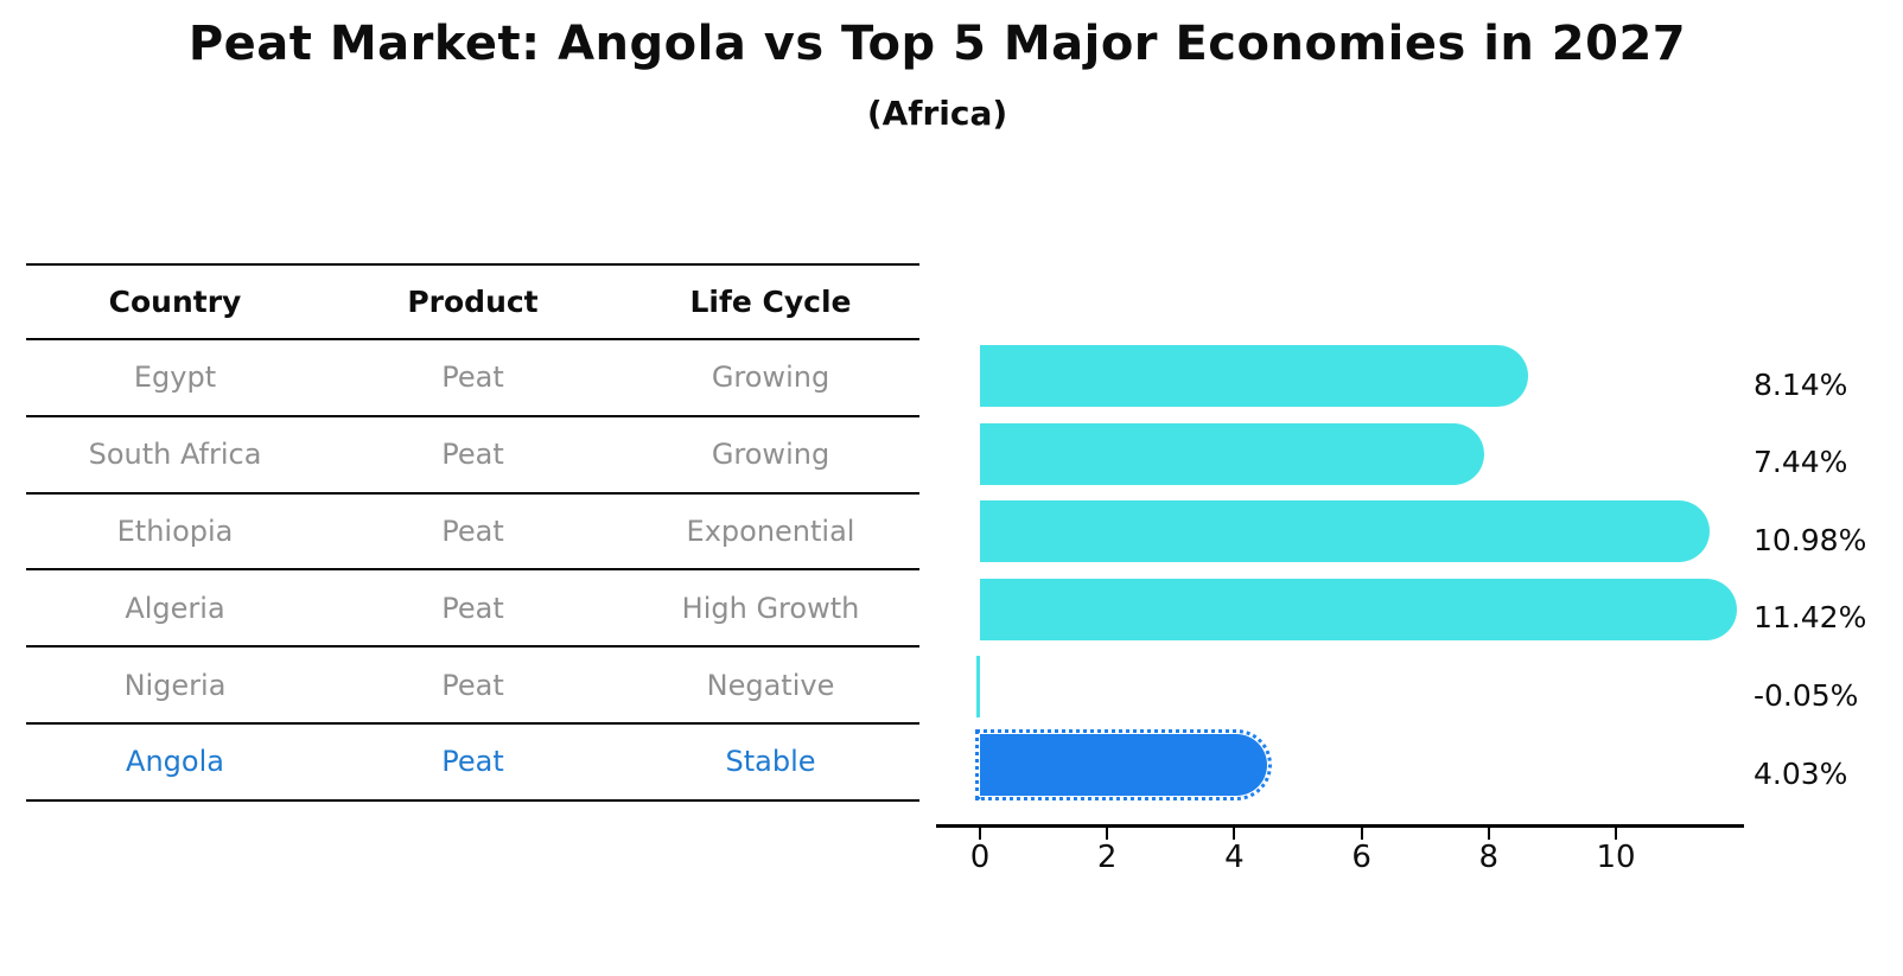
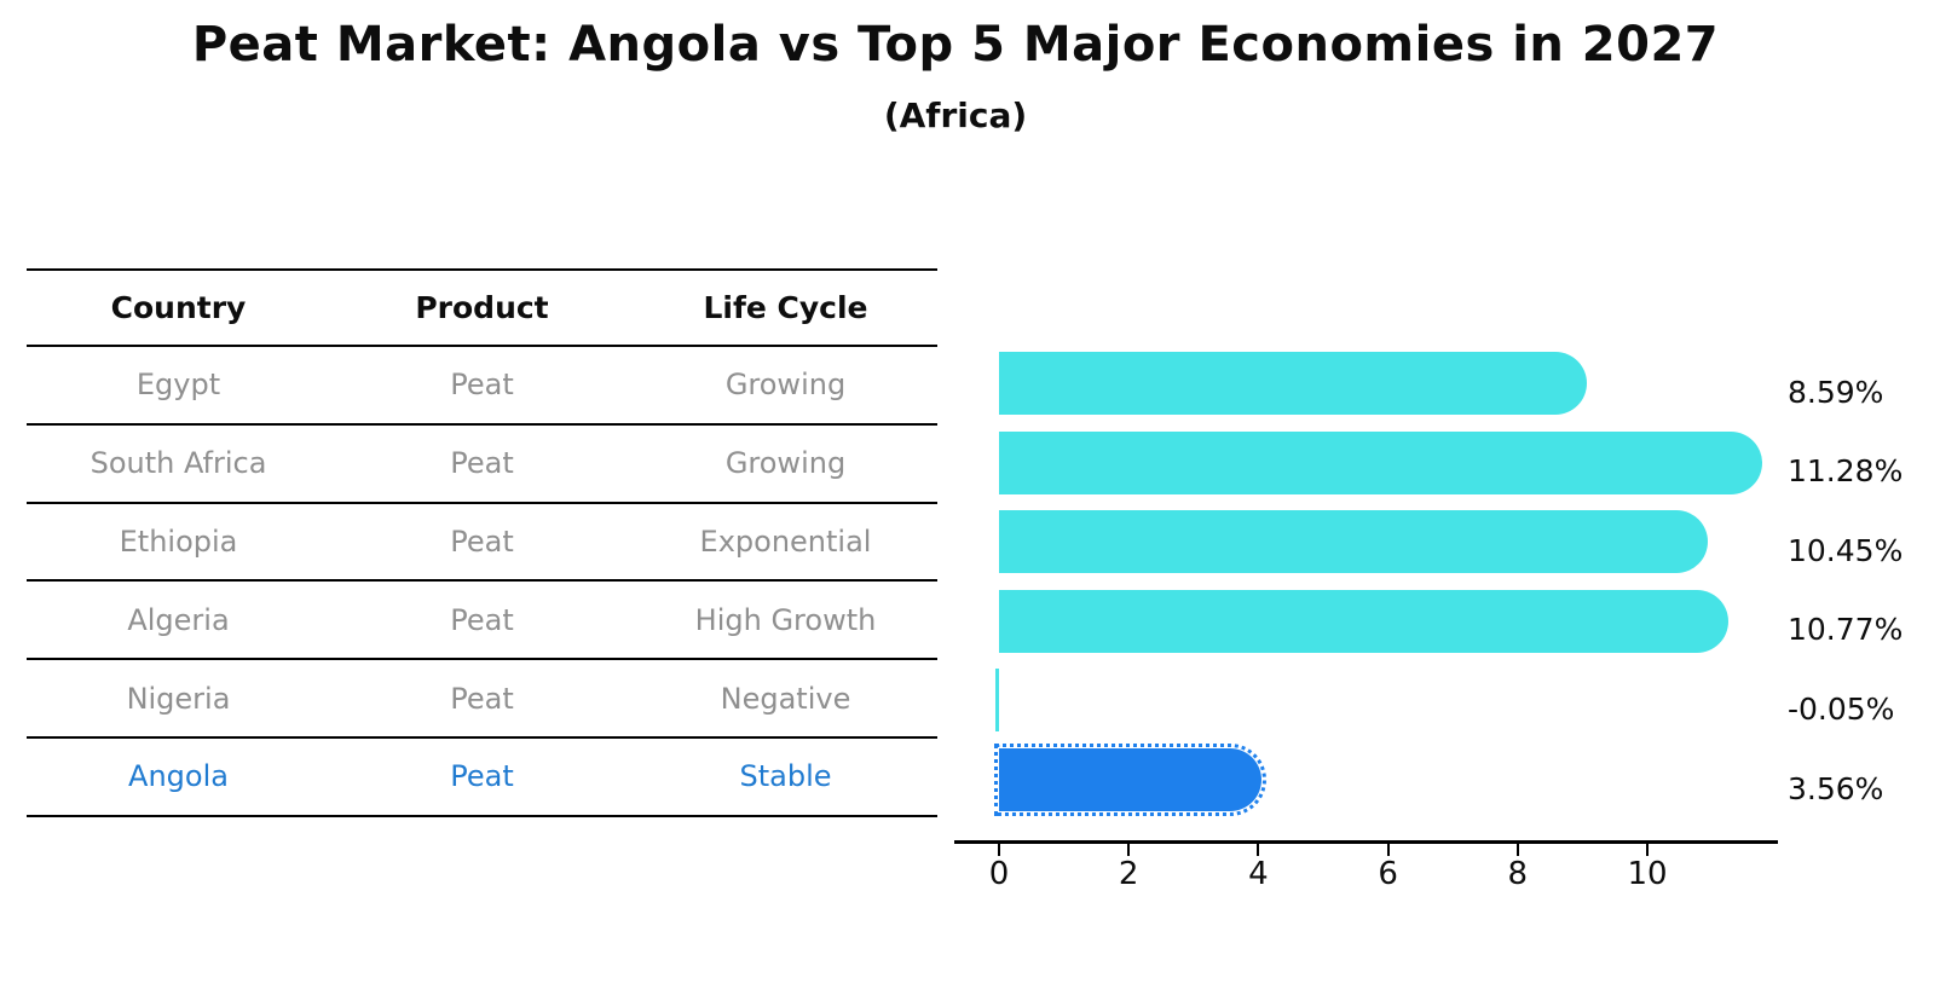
Egypt: 8.14% -> 8.59%
South Africa: 7.44% -> 11.28%
Ethiopia: 10.98% -> 10.45%
Algeria: 11.42% -> 10.77%
Angola: 4.03% -> 3.56%
